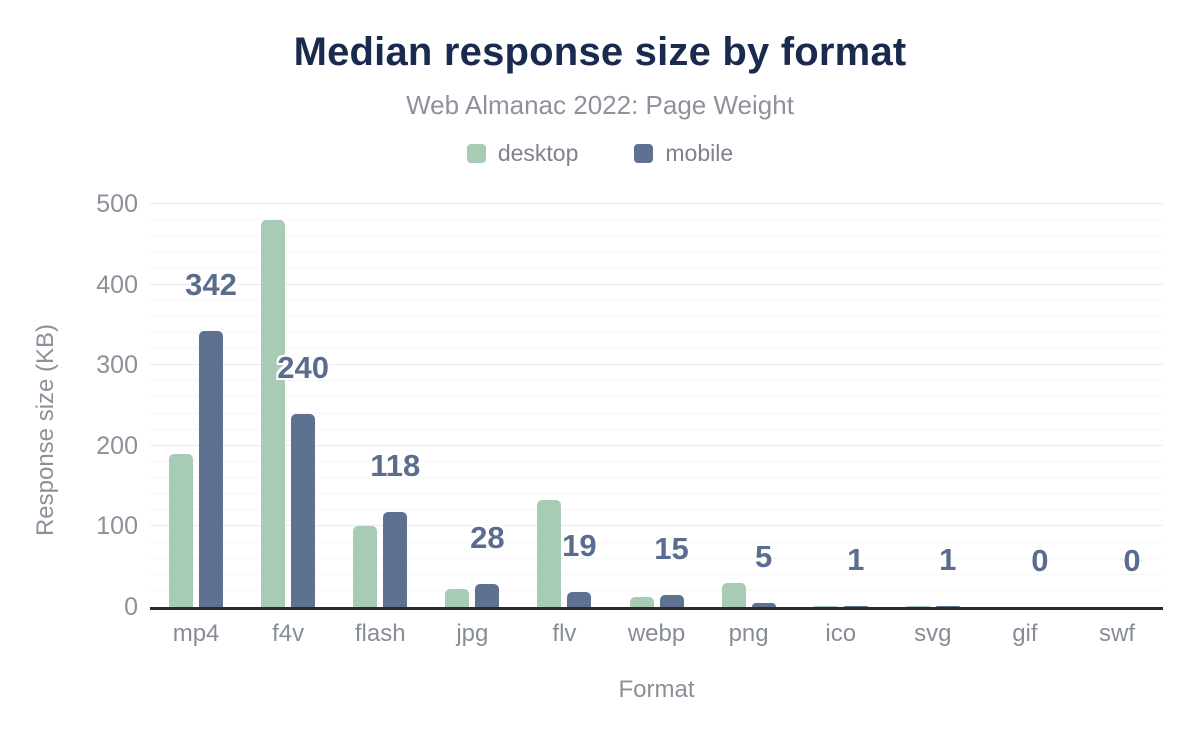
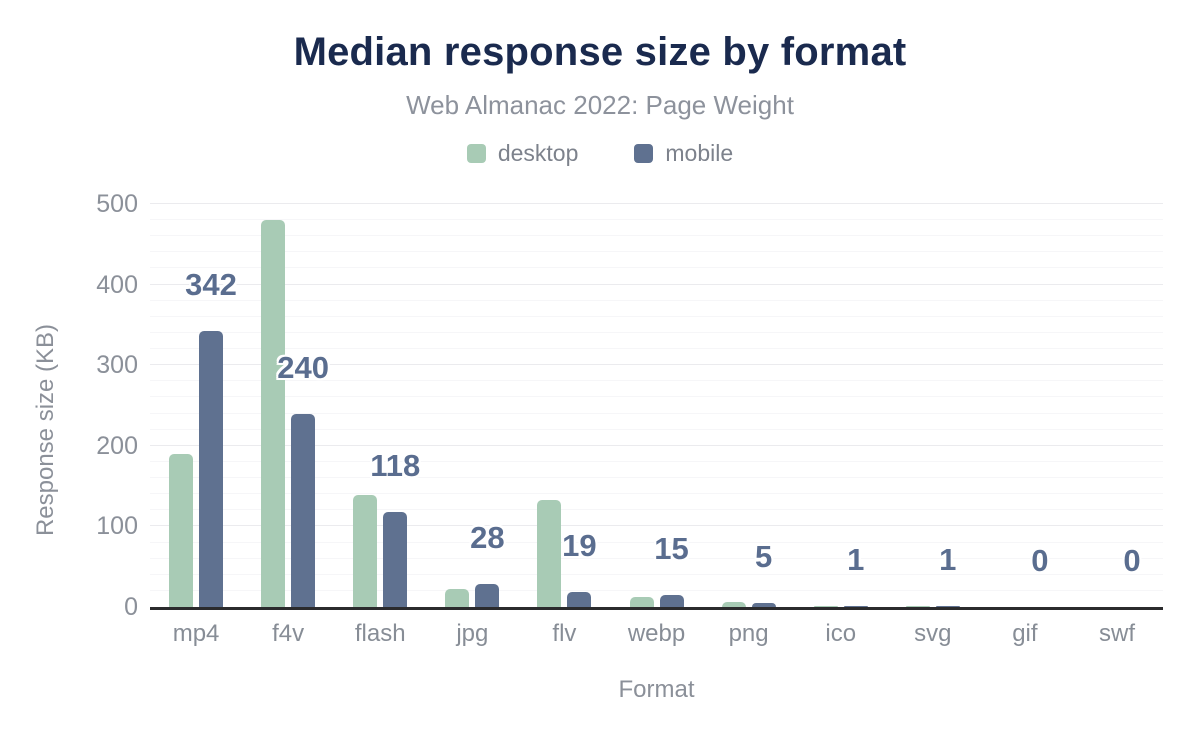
desktop/flash: 100 -> 140
desktop/png: 30 -> 10
